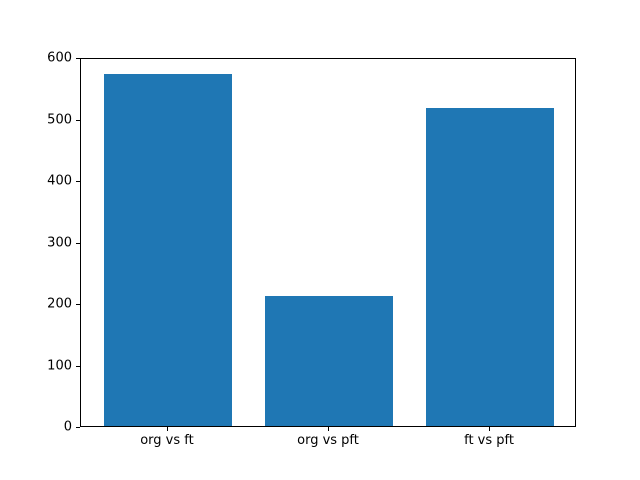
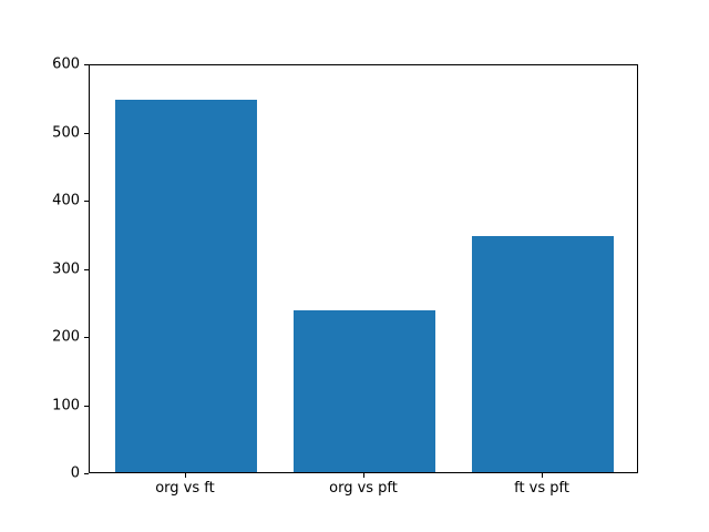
org vs ft: 580 -> 550
org vs pft: 220 -> 240
ft vs pft: 520 -> 350
